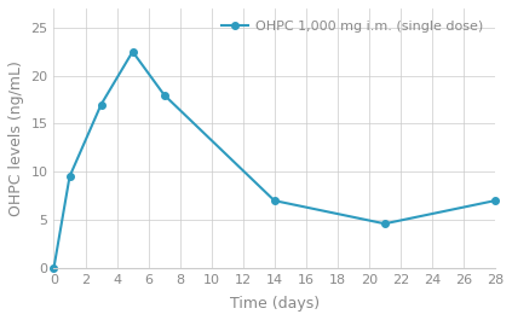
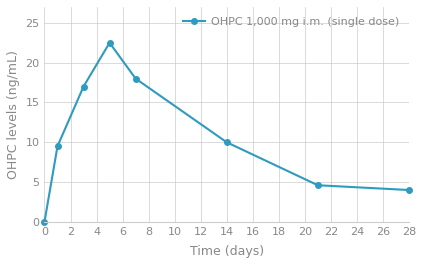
14: 7.0 -> 10.0
28: 7.0 -> 4.0
